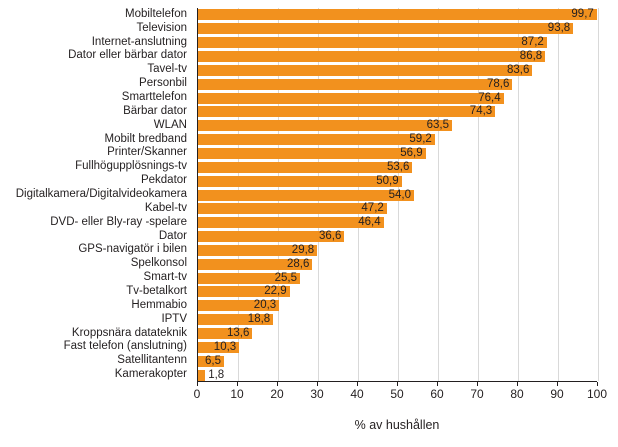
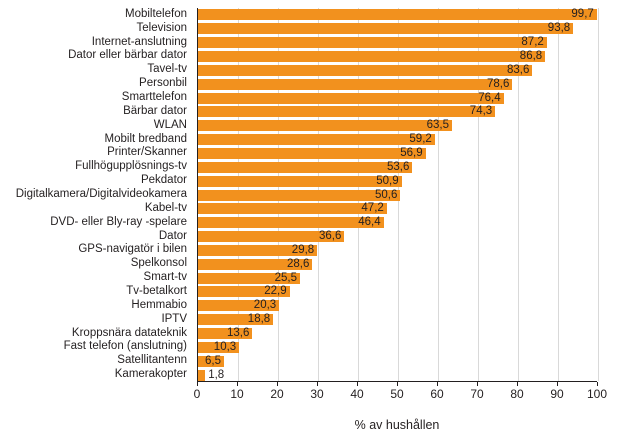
Digitalkamera/Digitalvideokamera: 54,0 -> 50,6
